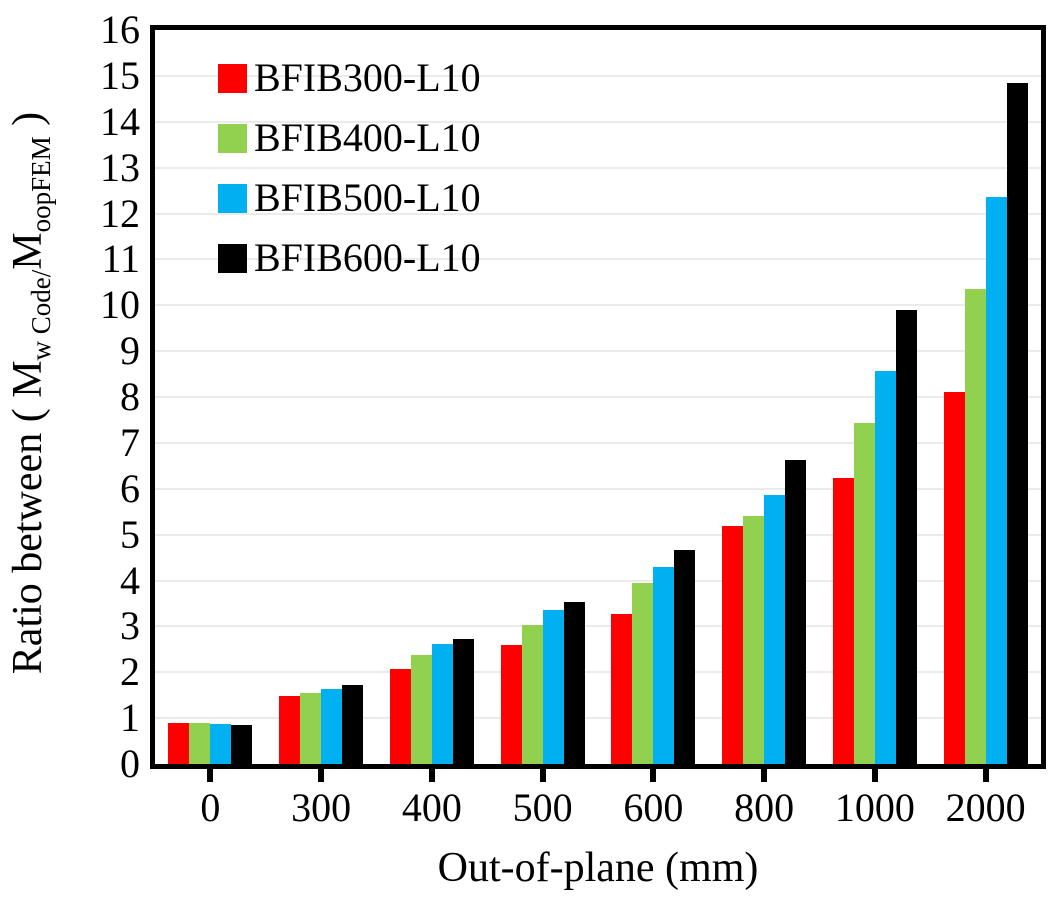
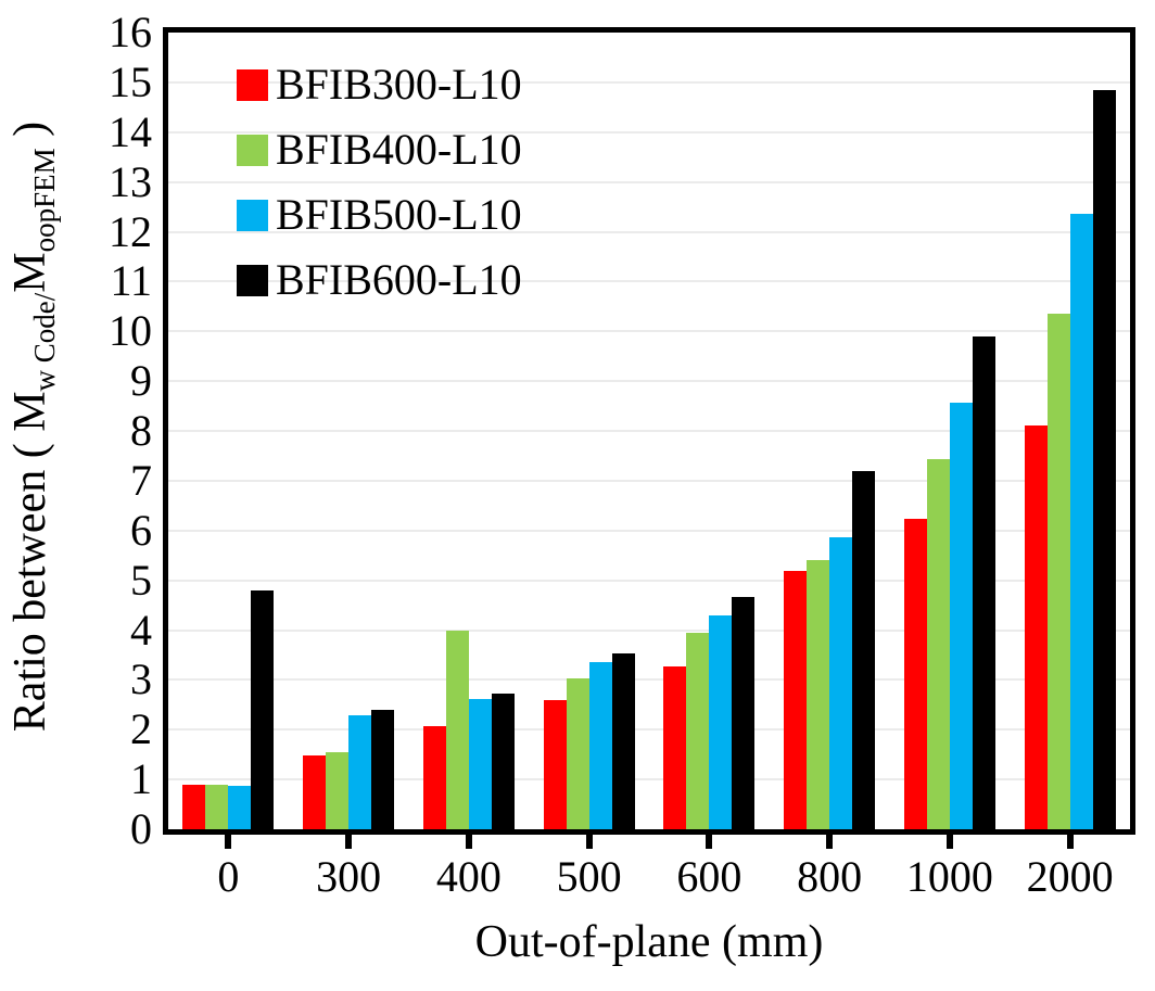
BFIB600-L10/0: 0.9 -> 4.8
BFIB500-L10/300: 1.6 -> 2.3
BFIB600-L10/300: 1.7 -> 2.4
BFIB400-L10/400: 2.4 -> 4.0
BFIB600-L10/800: 6.6 -> 7.2
